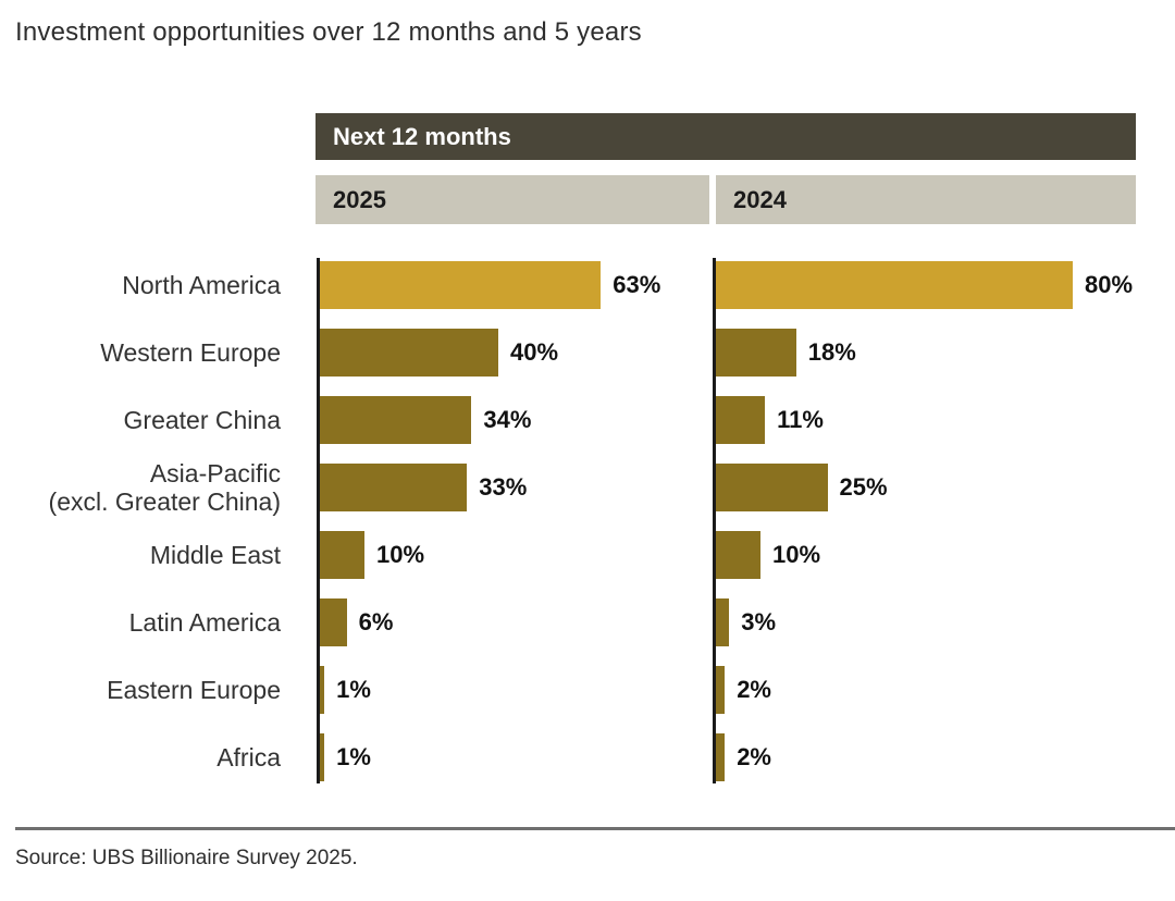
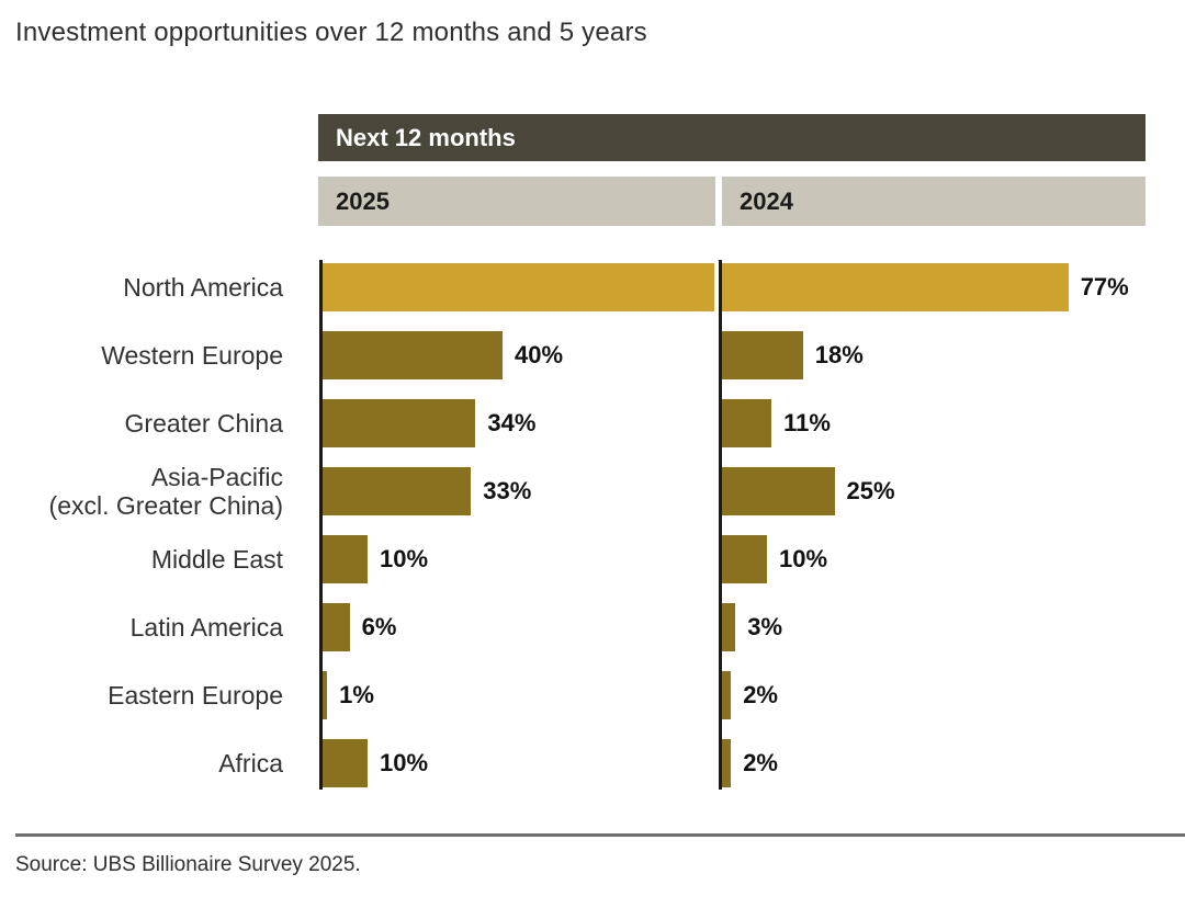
2025/North America: 63% -> 87%
2024/North America: 80% -> 77%
2025/Africa: 1% -> 10%
